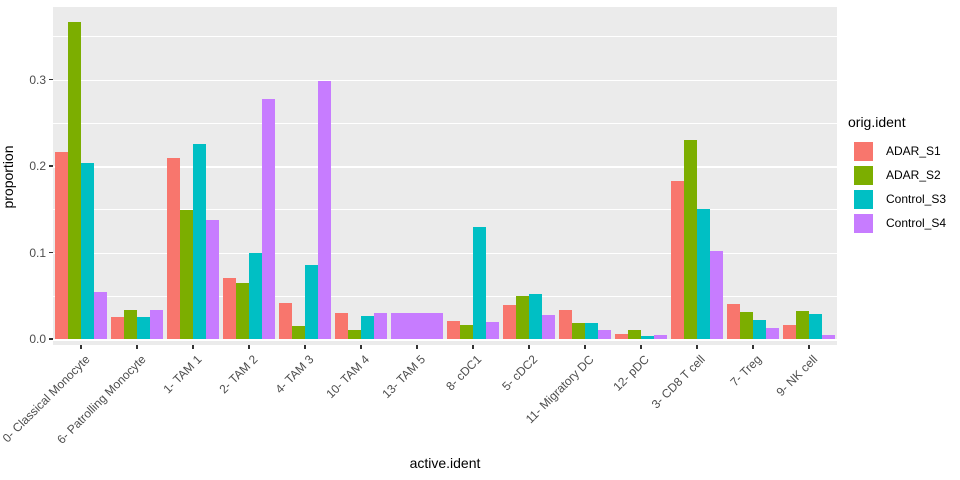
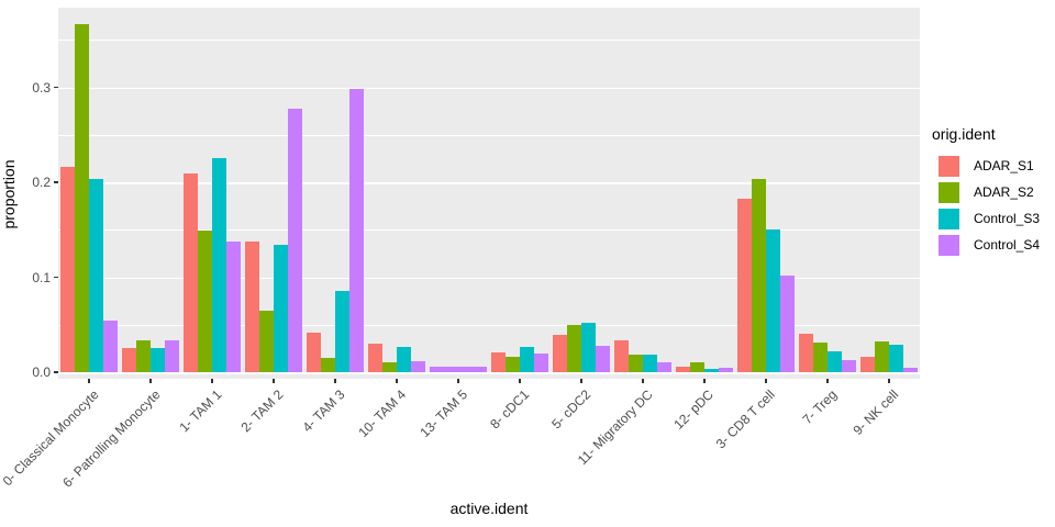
ADAR_S1/2- TAM 2: 0.07 -> 0.14
Control_S3/2- TAM 2: 0.10 -> 0.13
Control_S4/10- TAM 4: 0.03 -> 0.01
Control_S4/13- TAM 5: 0.03 -> 0.01
Control_S3/8- cDC1: 0.13 -> 0.03
ADAR_S2/3- CD8 T cell: 0.23 -> 0.20
